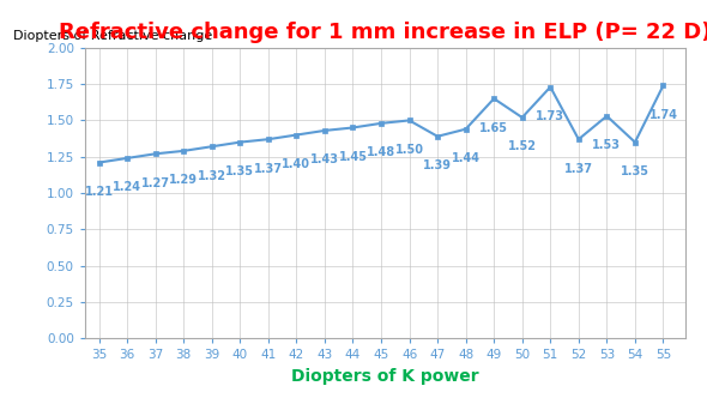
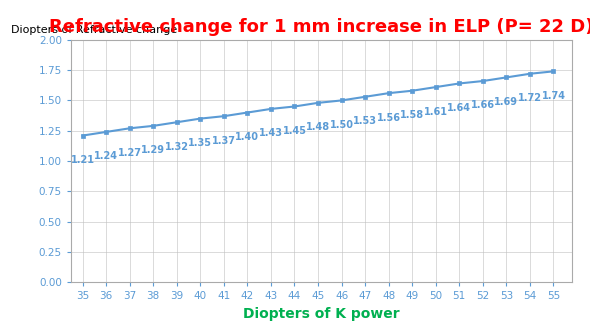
47: 1.39 -> 1.53
48: 1.44 -> 1.56
49: 1.65 -> 1.58
50: 1.52 -> 1.61
51: 1.73 -> 1.64
52: 1.37 -> 1.66
53: 1.53 -> 1.69
54: 1.35 -> 1.72
